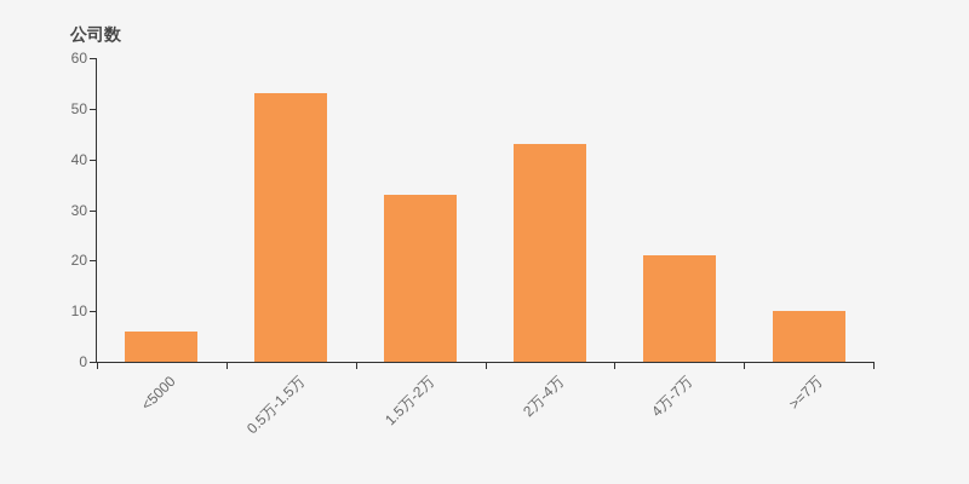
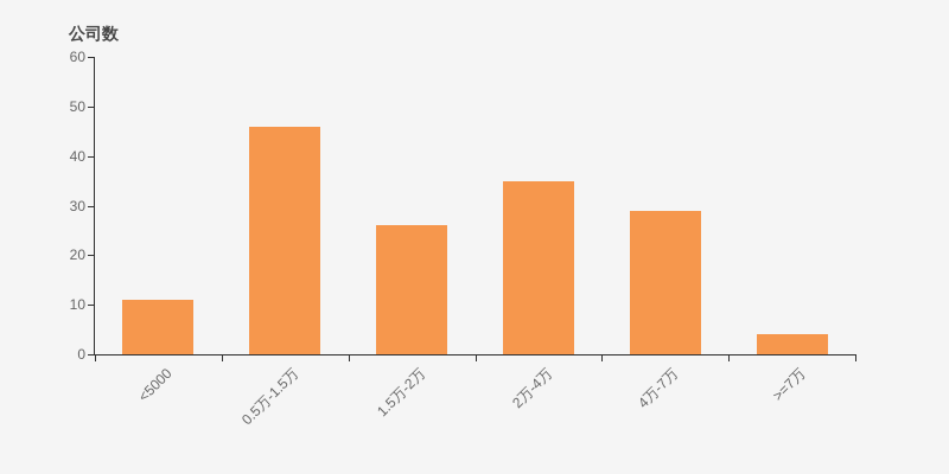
<5000: 6 -> 11
0.5万-1.5万: 53 -> 46
1.5万-2万: 33 -> 26
2万-4万: 43 -> 35
4万-7万: 21 -> 29
>=7万: 10 -> 4
